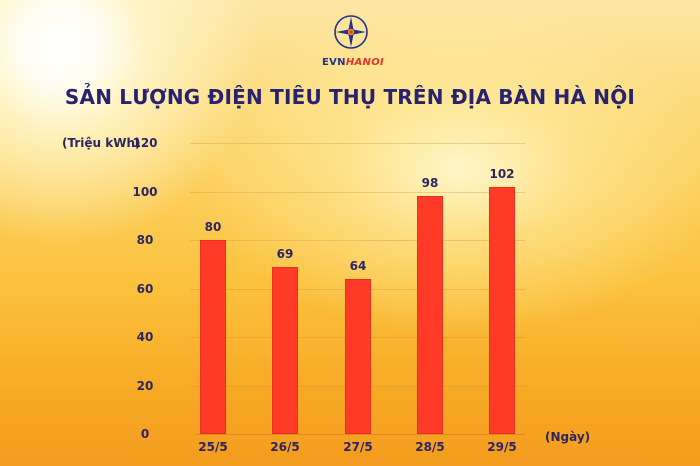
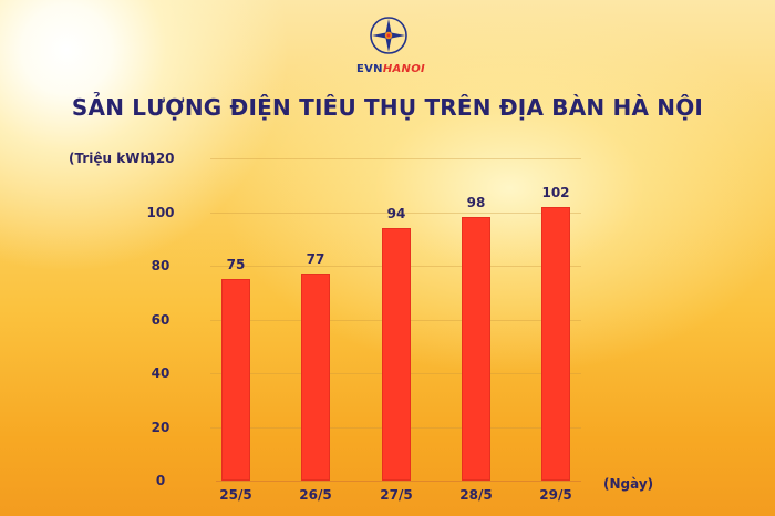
25/5: 80 -> 75
26/5: 69 -> 77
27/5: 64 -> 94
